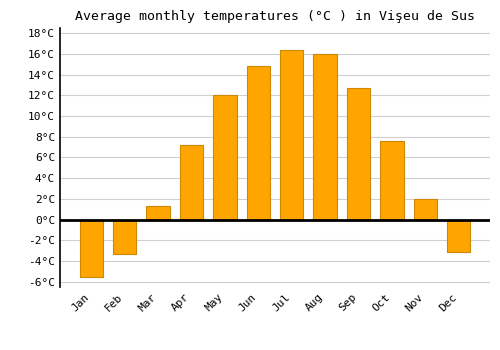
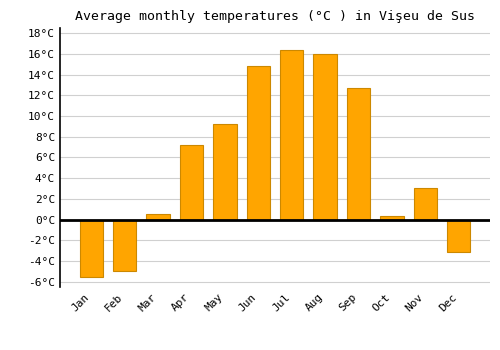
Feb: -3.3°C -> -5.0°C
Mar: 1.3°C -> 0.5°C
May: 12.0°C -> 9.2°C
Oct: 7.6°C -> 0.4°C
Nov: 2.0°C -> 3.1°C
